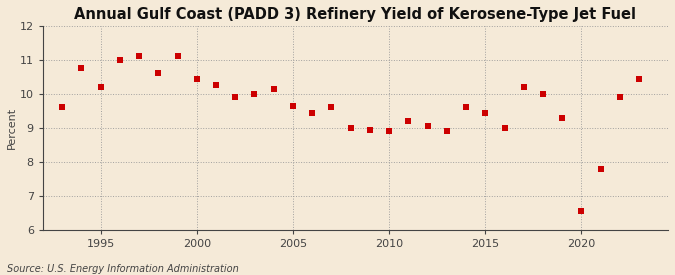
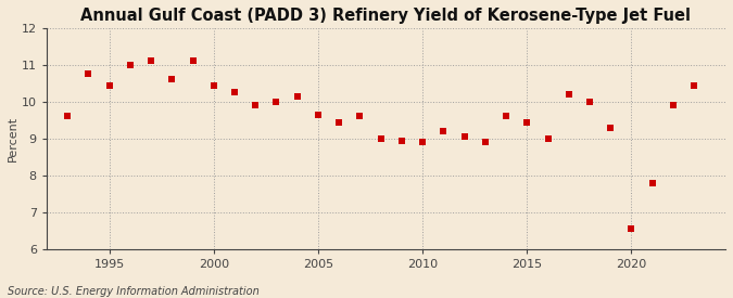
1995: 10.20 -> 10.45
